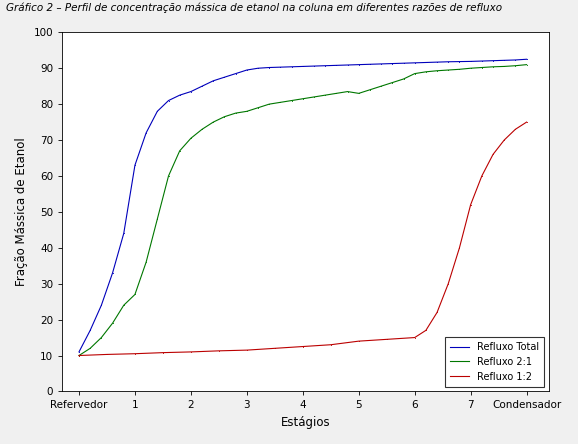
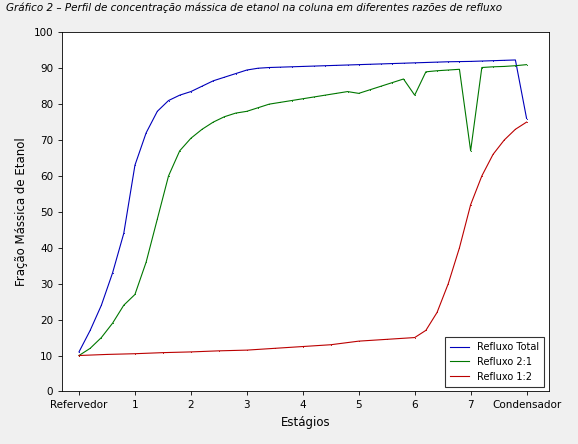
Refluxo 2:1/6: 88.5 -> 82.5
Refluxo 2:1/7: 90.0 -> 67.0
Refluxo Total/Condensador: 92.5 -> 76.0
